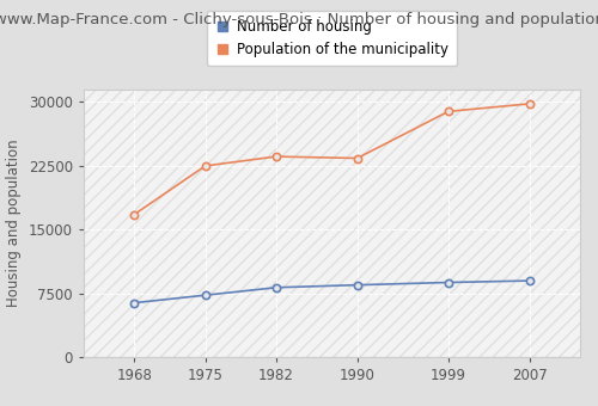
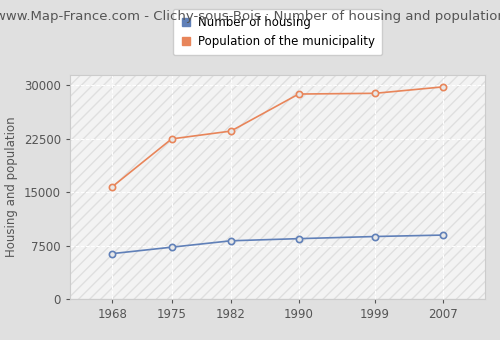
Population of the municipality/1968: 16800 -> 15800
Population of the municipality/1990: 23400 -> 28800
